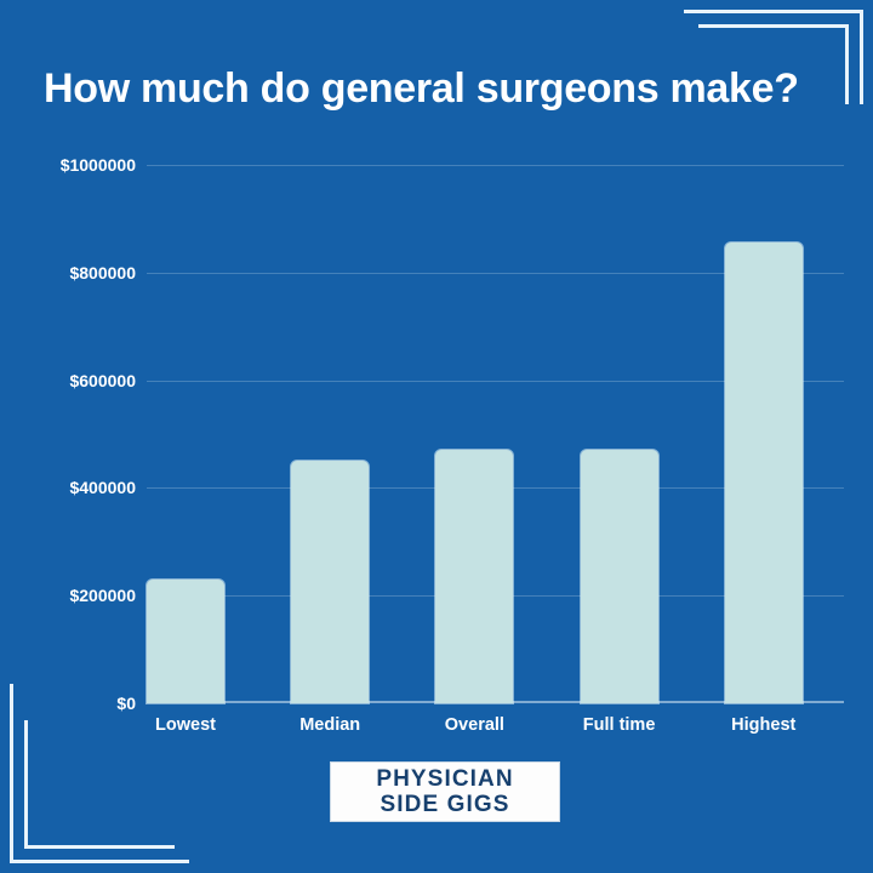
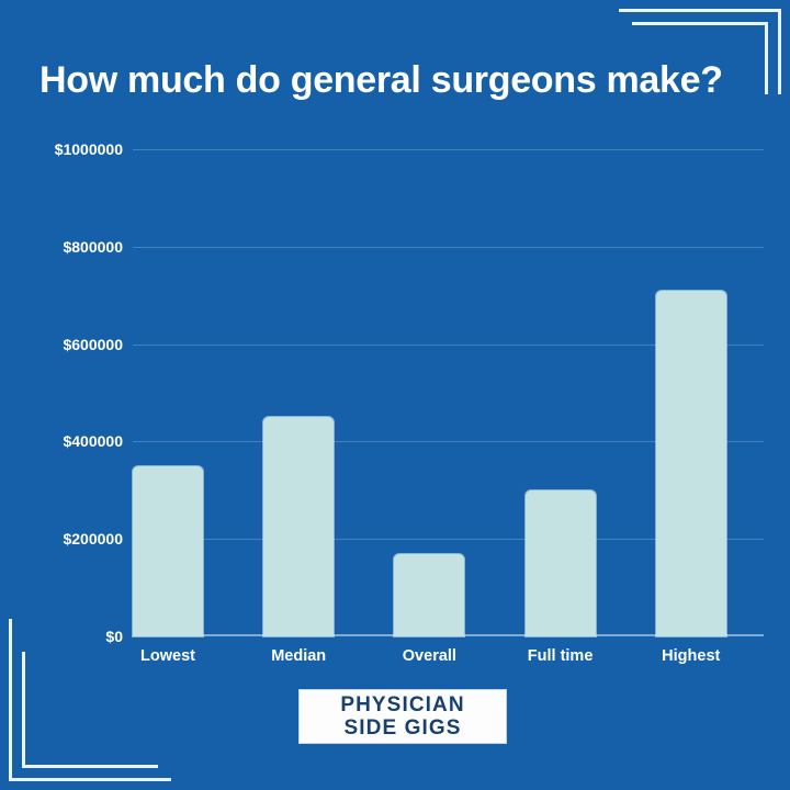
Lowest: $230000 -> $350000
Overall: $470000 -> $170000
Full time: $470000 -> $300000
Highest: $860000 -> $710000
